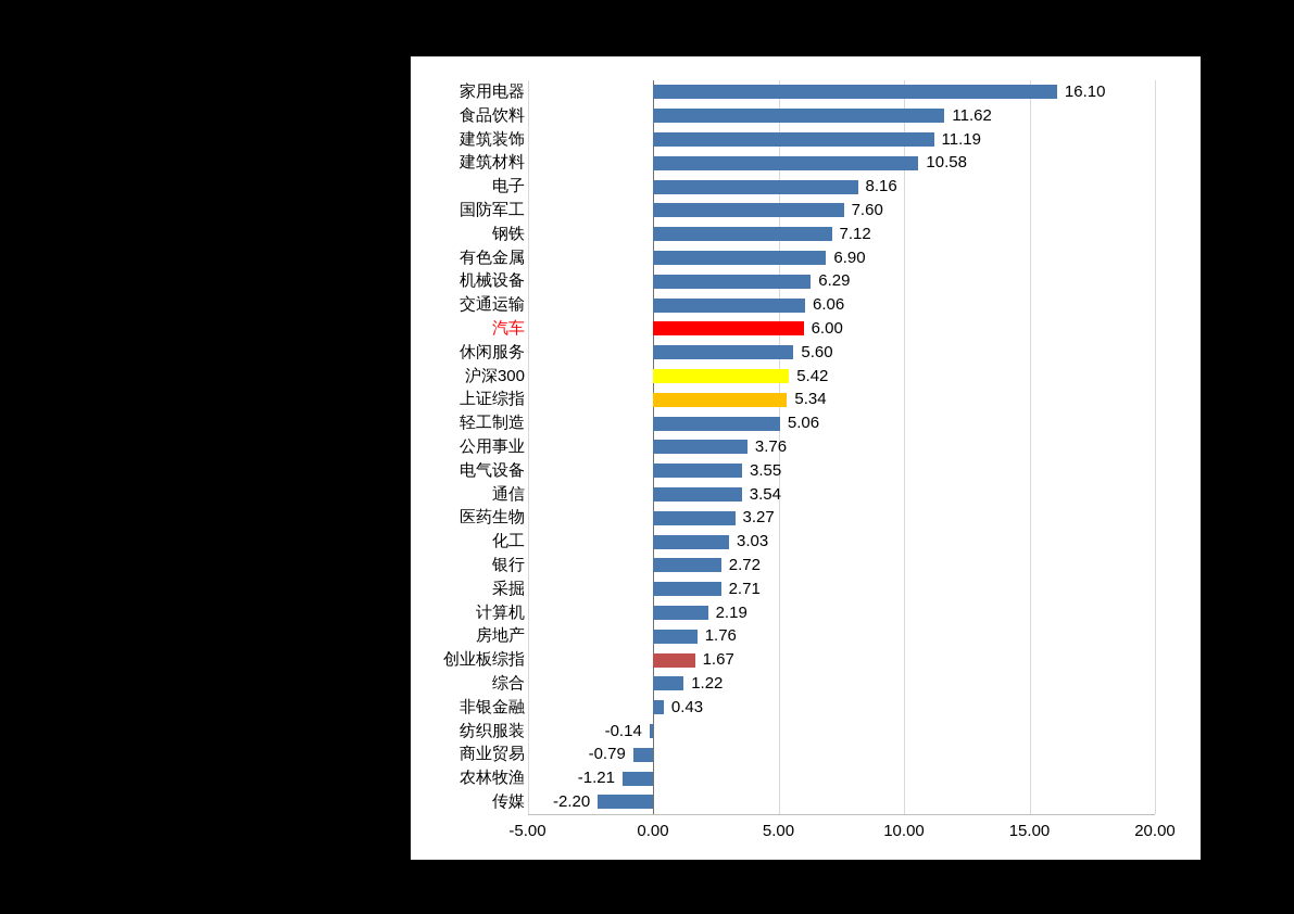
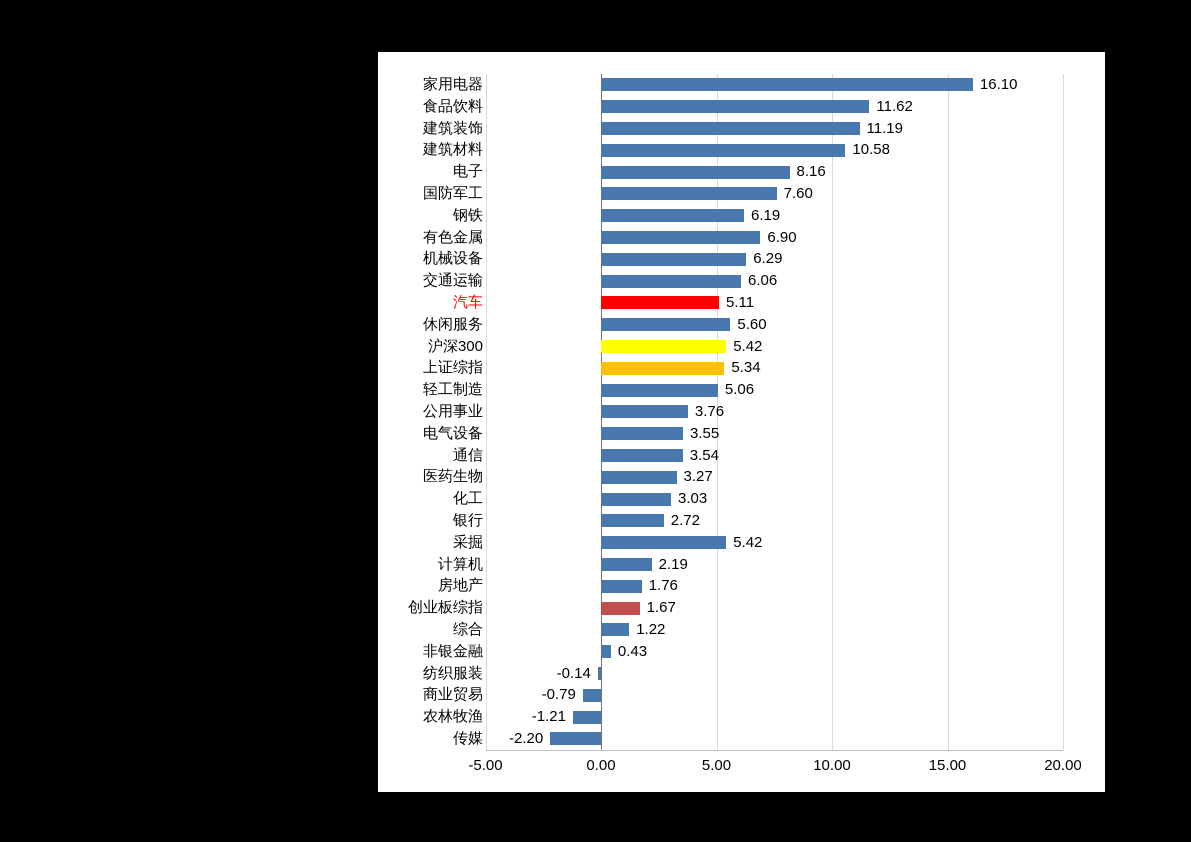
钢铁: 7.12 -> 6.19
汽车: 6.00 -> 5.11
采掘: 2.71 -> 5.42
